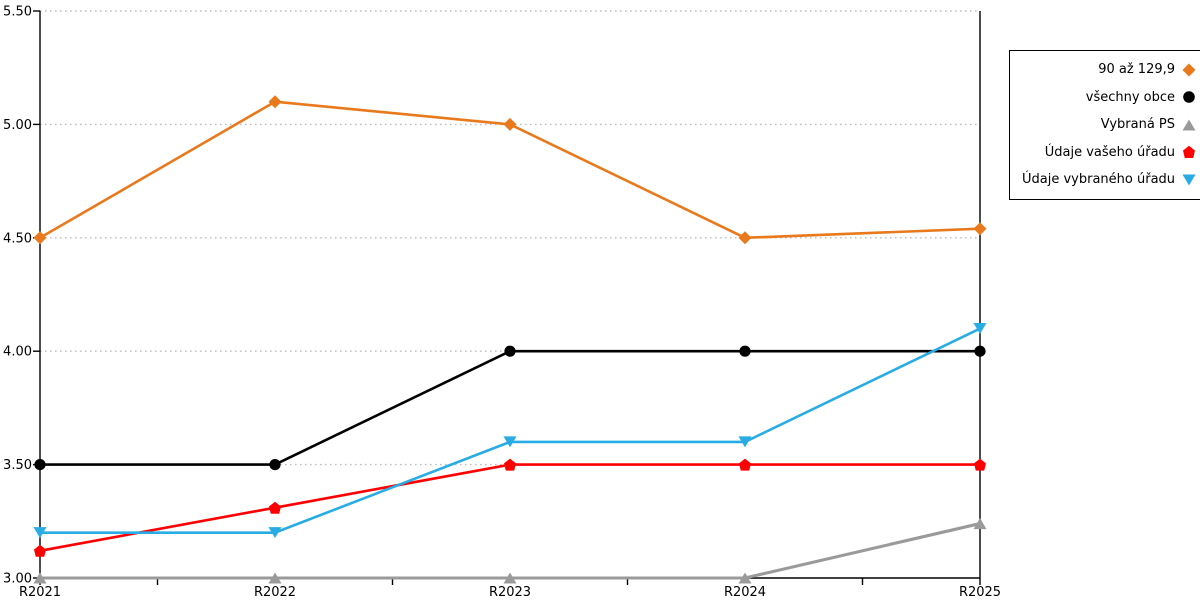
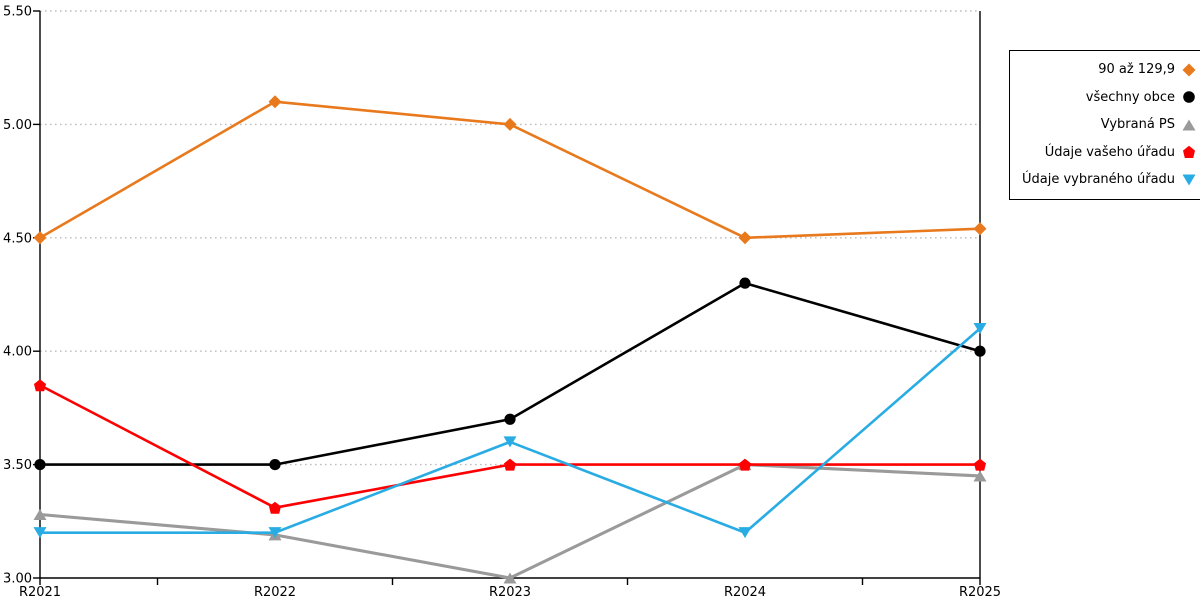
Vybraná PS/R2021: 3.00 -> 3.28
Údaje vašeho úřadu/R2021: 3.12 -> 3.85
Vybraná PS/R2022: 3.00 -> 3.19
všechny obce/R2023: 4.0 -> 3.7
všechny obce/R2024: 4.0 -> 4.3
Vybraná PS/R2024: 3.00 -> 3.50
Údaje vybraného úřadu/R2024: 3.6 -> 3.2
Vybraná PS/R2025: 3.24 -> 3.45
